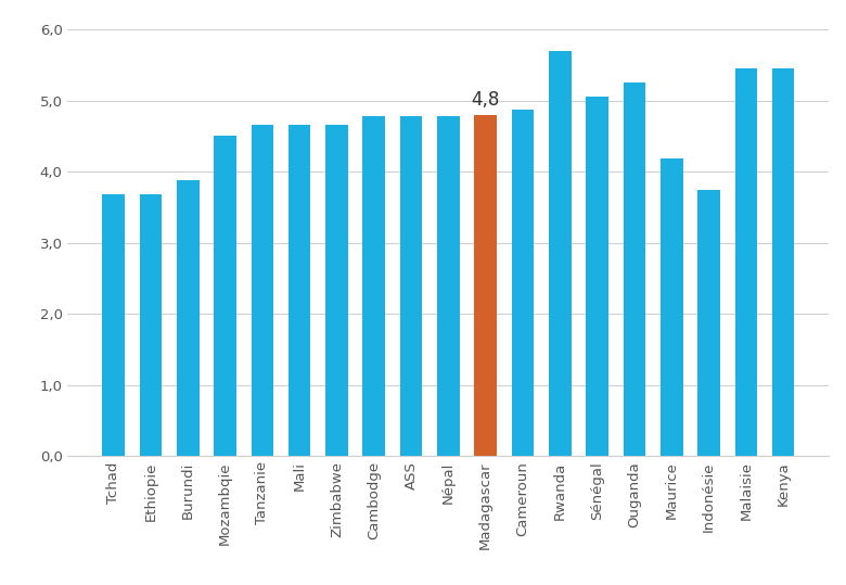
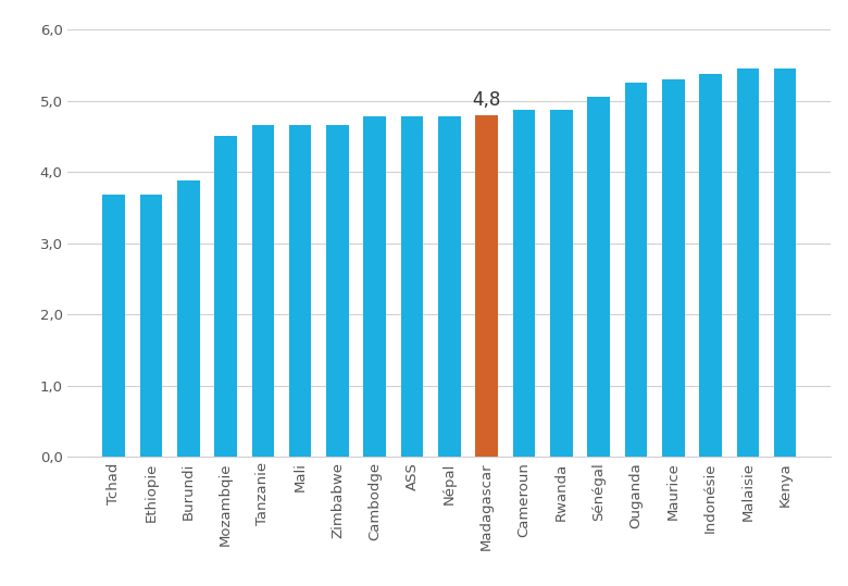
Rwanda: 5,70 -> 4,87
Maurice: 4,18 -> 5,30
Indonésie: 3,74 -> 5,37
